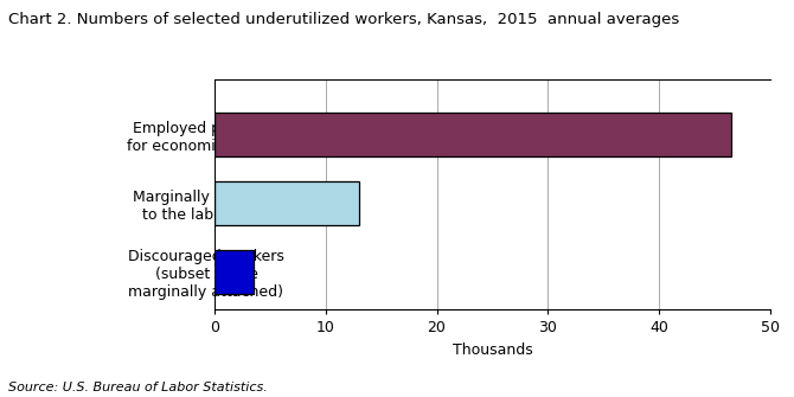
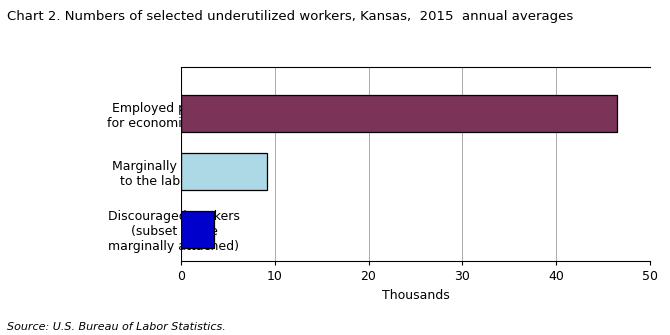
Marginally attached to the labor force: 13.0 -> 9.2
